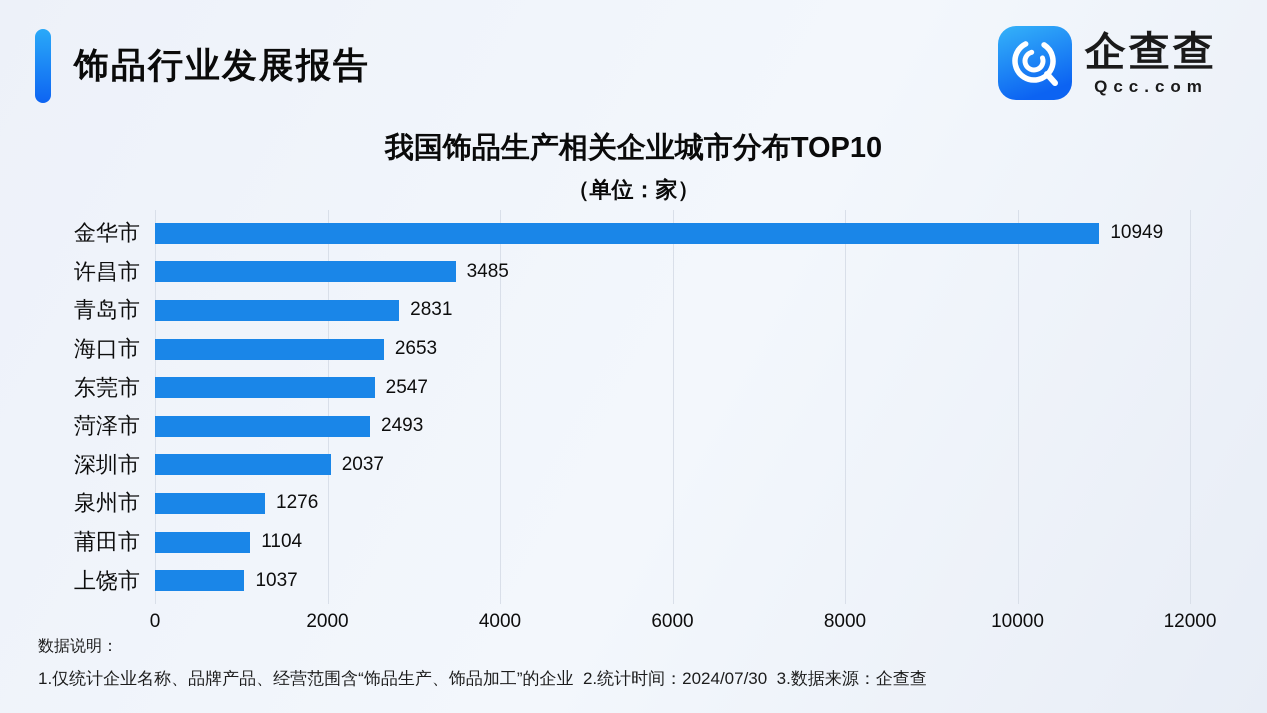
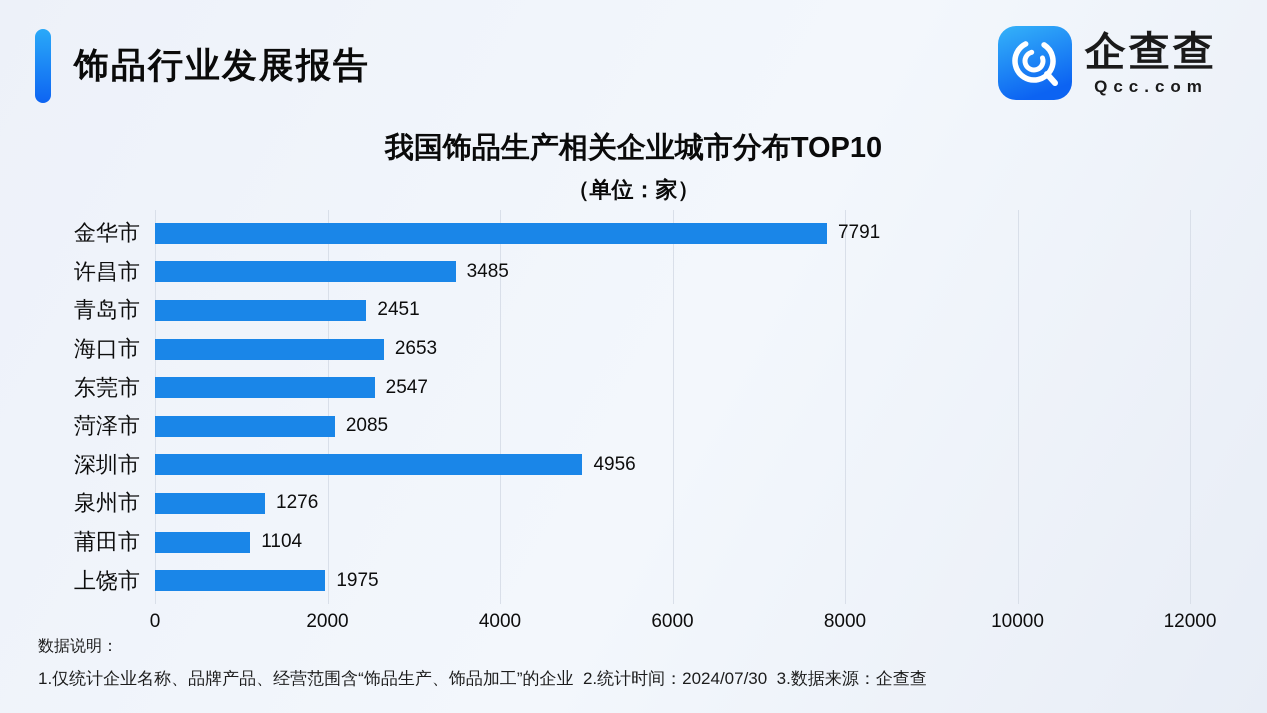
金华市: 10949 -> 7791
青岛市: 2831 -> 2451
菏泽市: 2493 -> 2085
深圳市: 2037 -> 4956
上饶市: 1037 -> 1975
